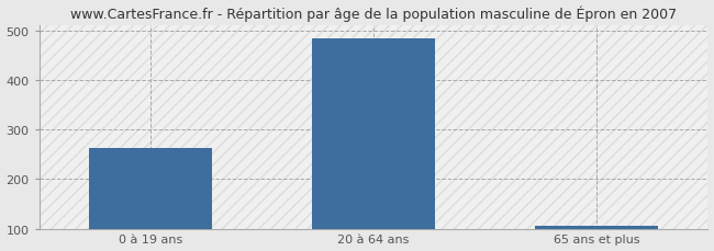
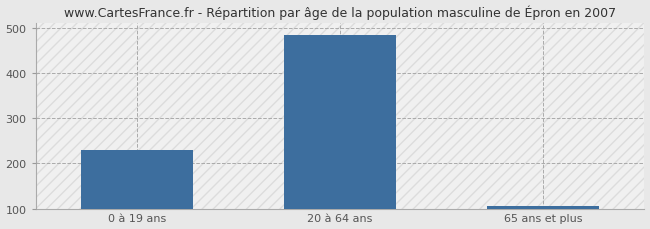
0 à 19 ans: 262 -> 230
